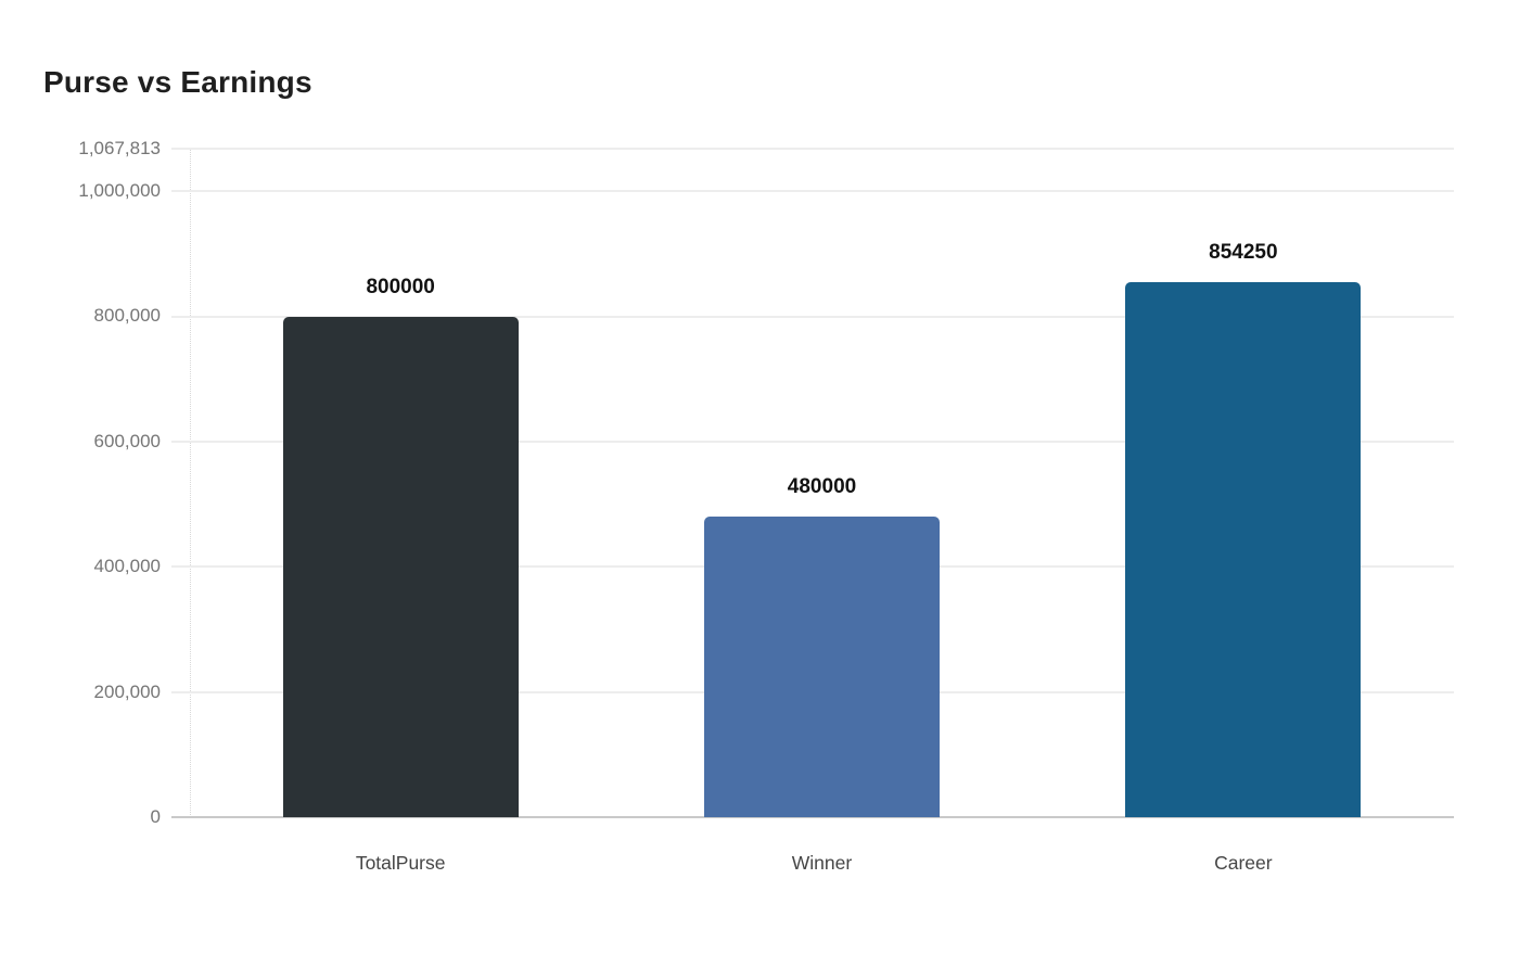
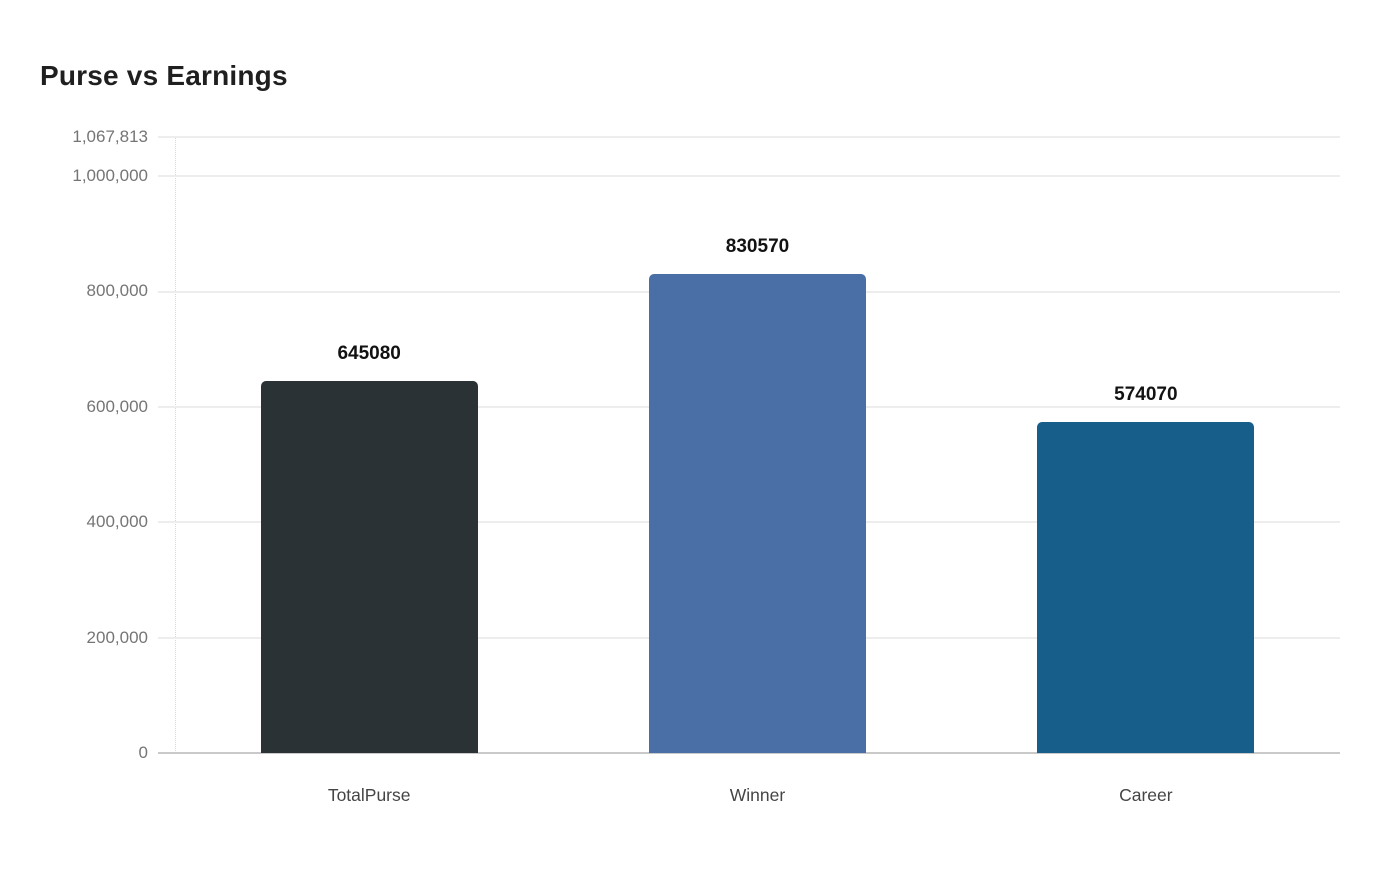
TotalPurse: 800000 -> 645080
Winner: 480000 -> 830570
Career: 854250 -> 574070
